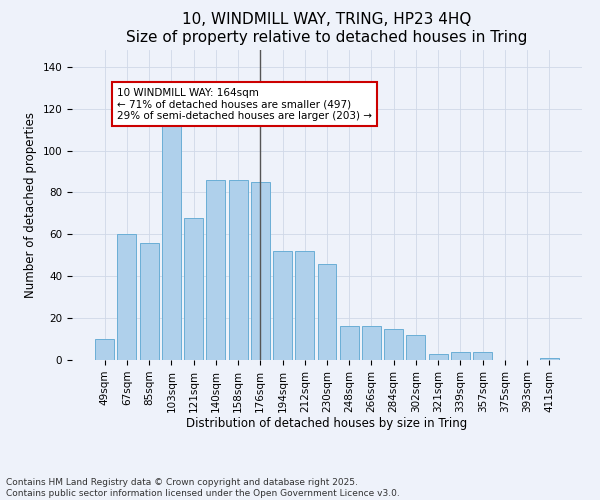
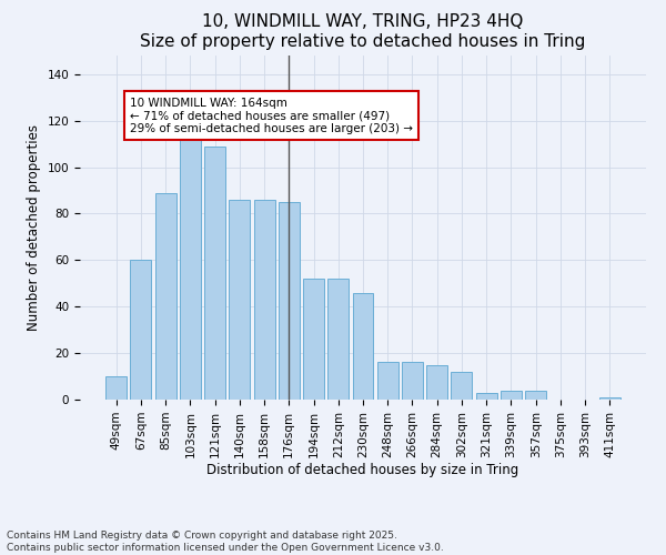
85sqm: 56 -> 89
121sqm: 68 -> 109
